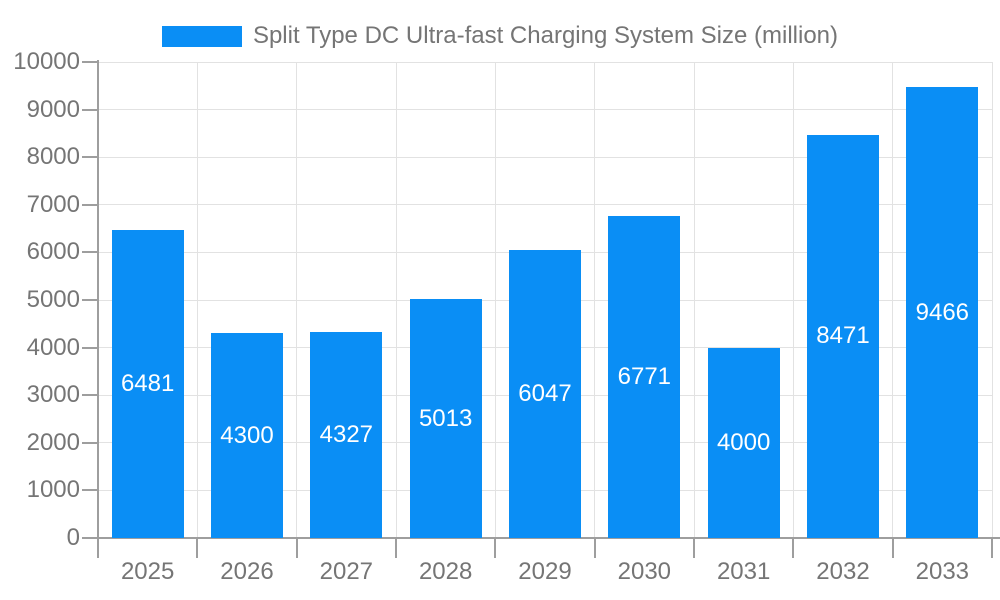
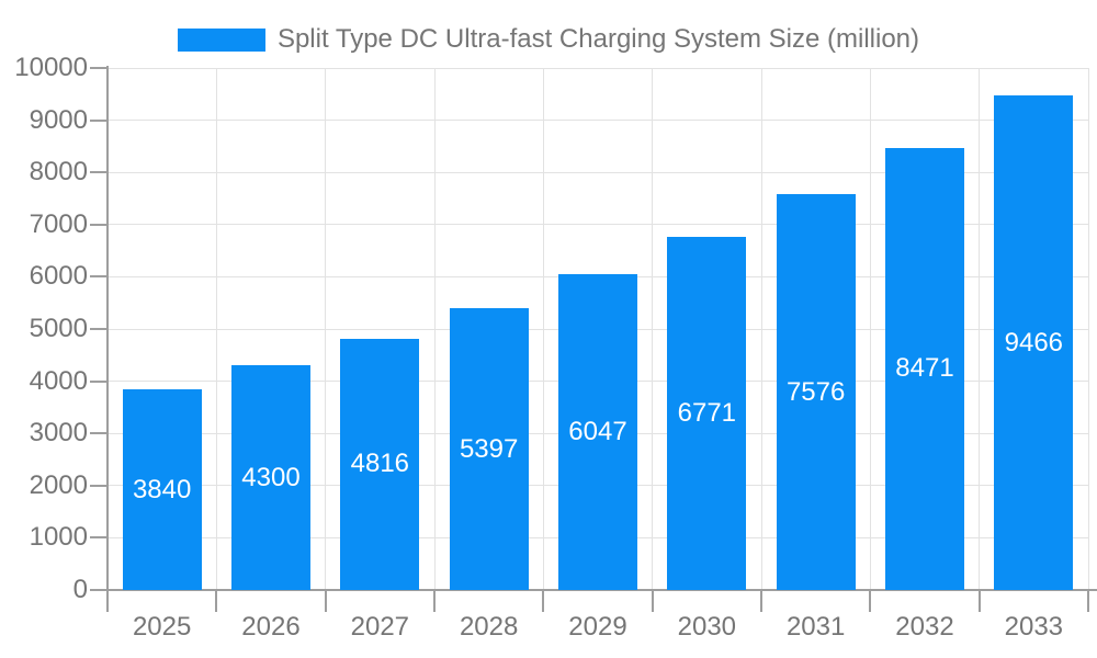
2025: 6481 -> 3840
2027: 4327 -> 4816
2028: 5013 -> 5397
2031: 4000 -> 7576
